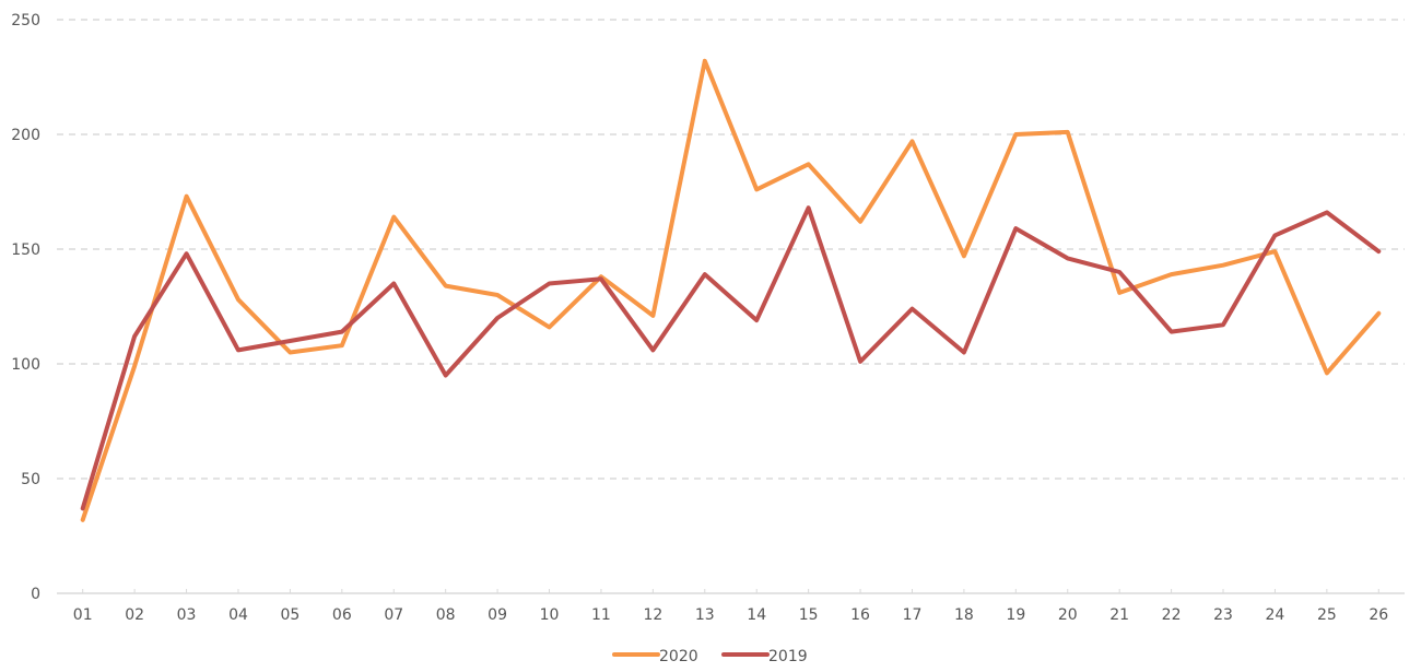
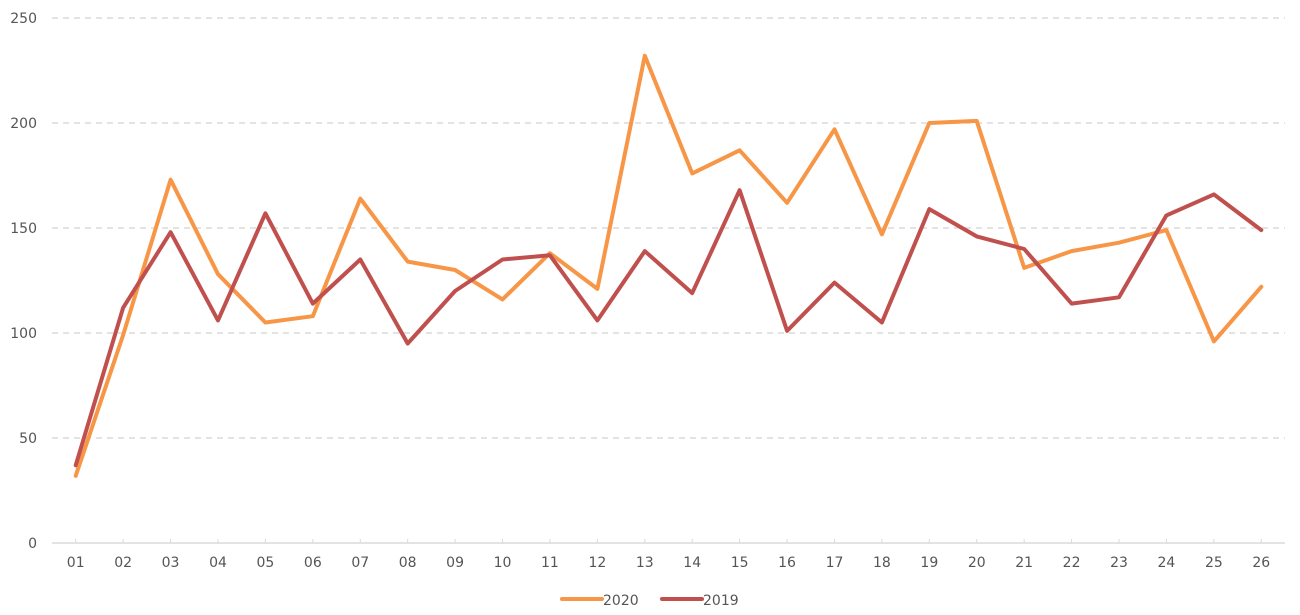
2019/05: 110 -> 157
